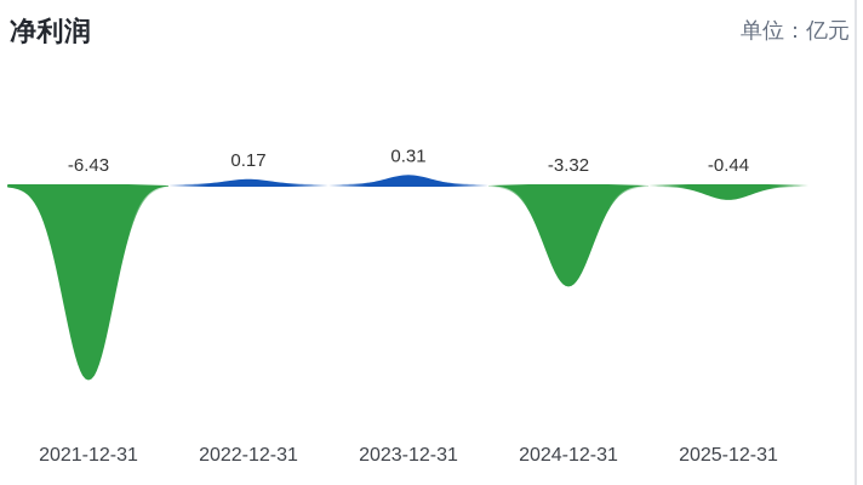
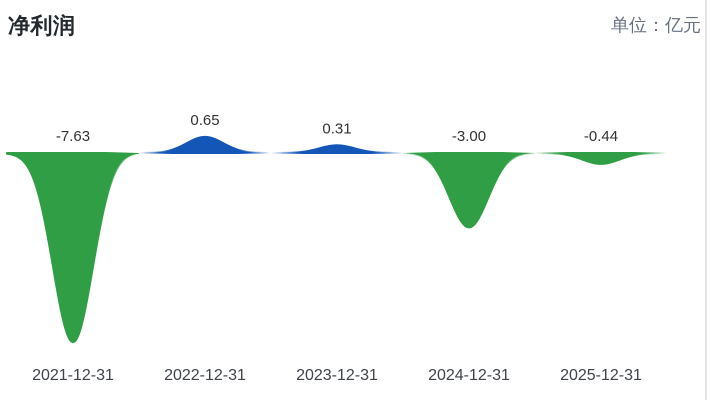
2021-12-31: -6.43 -> -7.63
2022-12-31: 0.17 -> 0.65
2024-12-31: -3.32 -> -3.00
